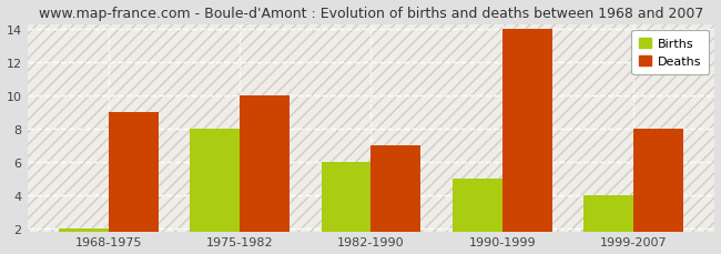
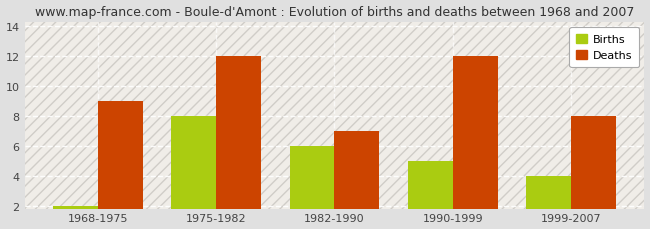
Deaths/1975-1982: 10 -> 12
Deaths/1990-1999: 14 -> 12
